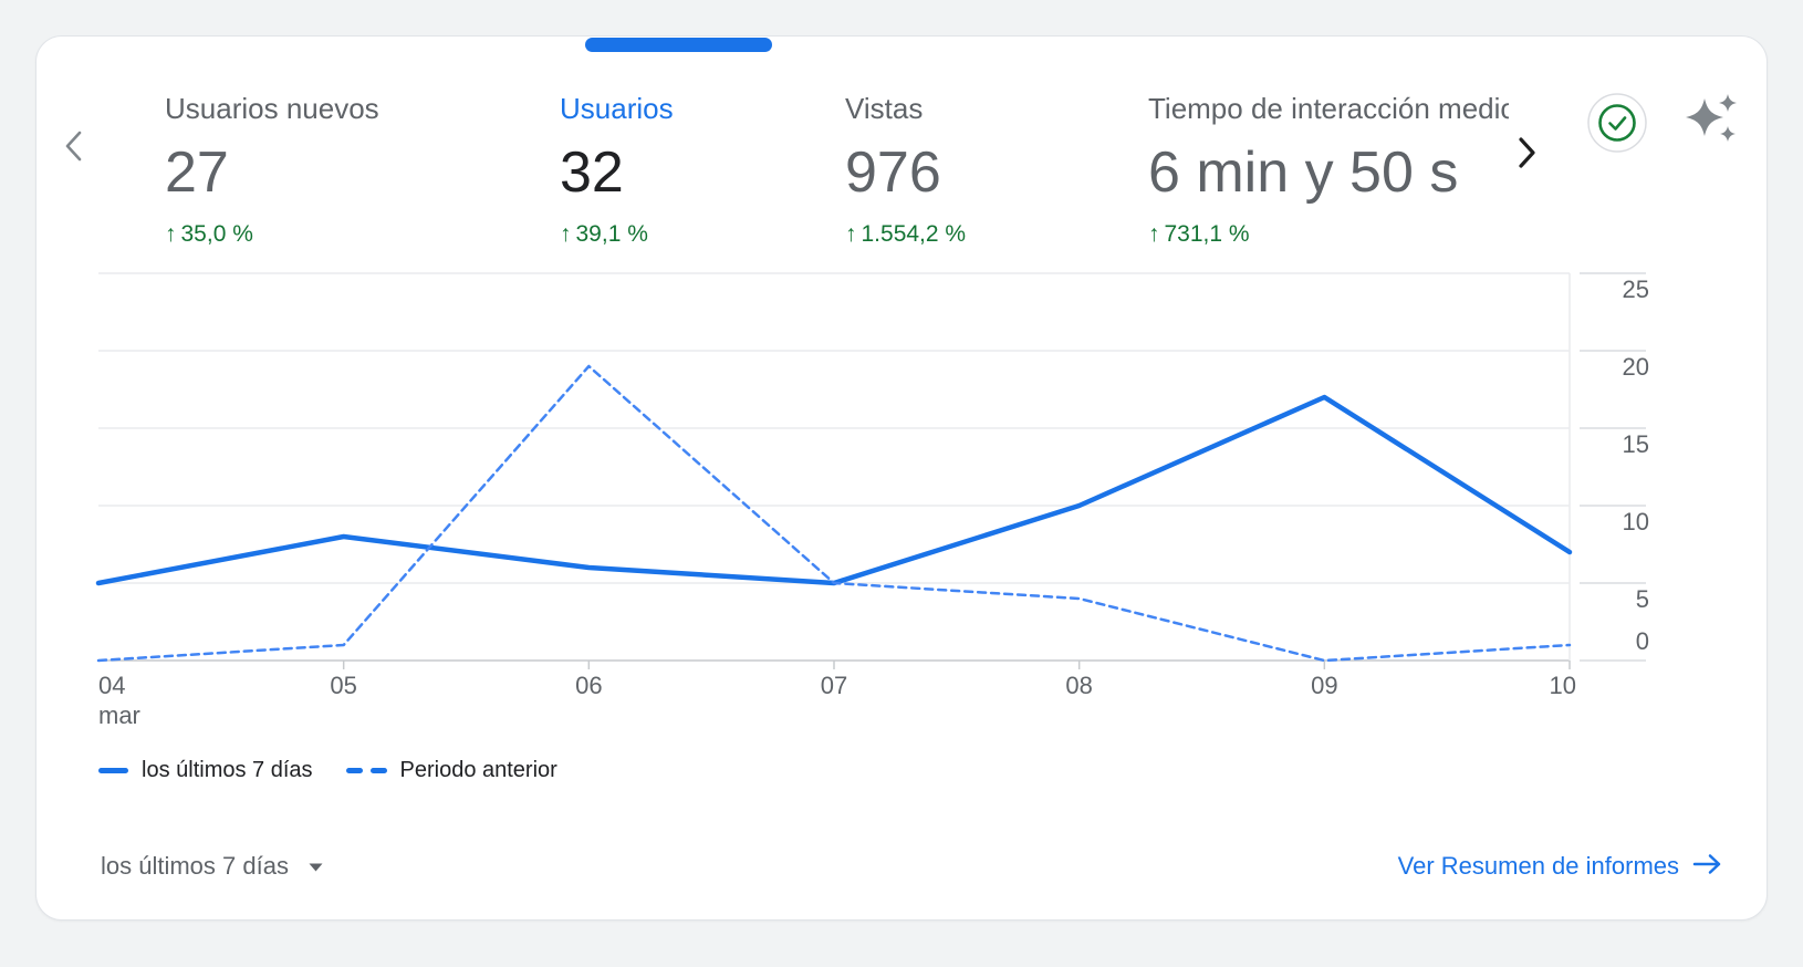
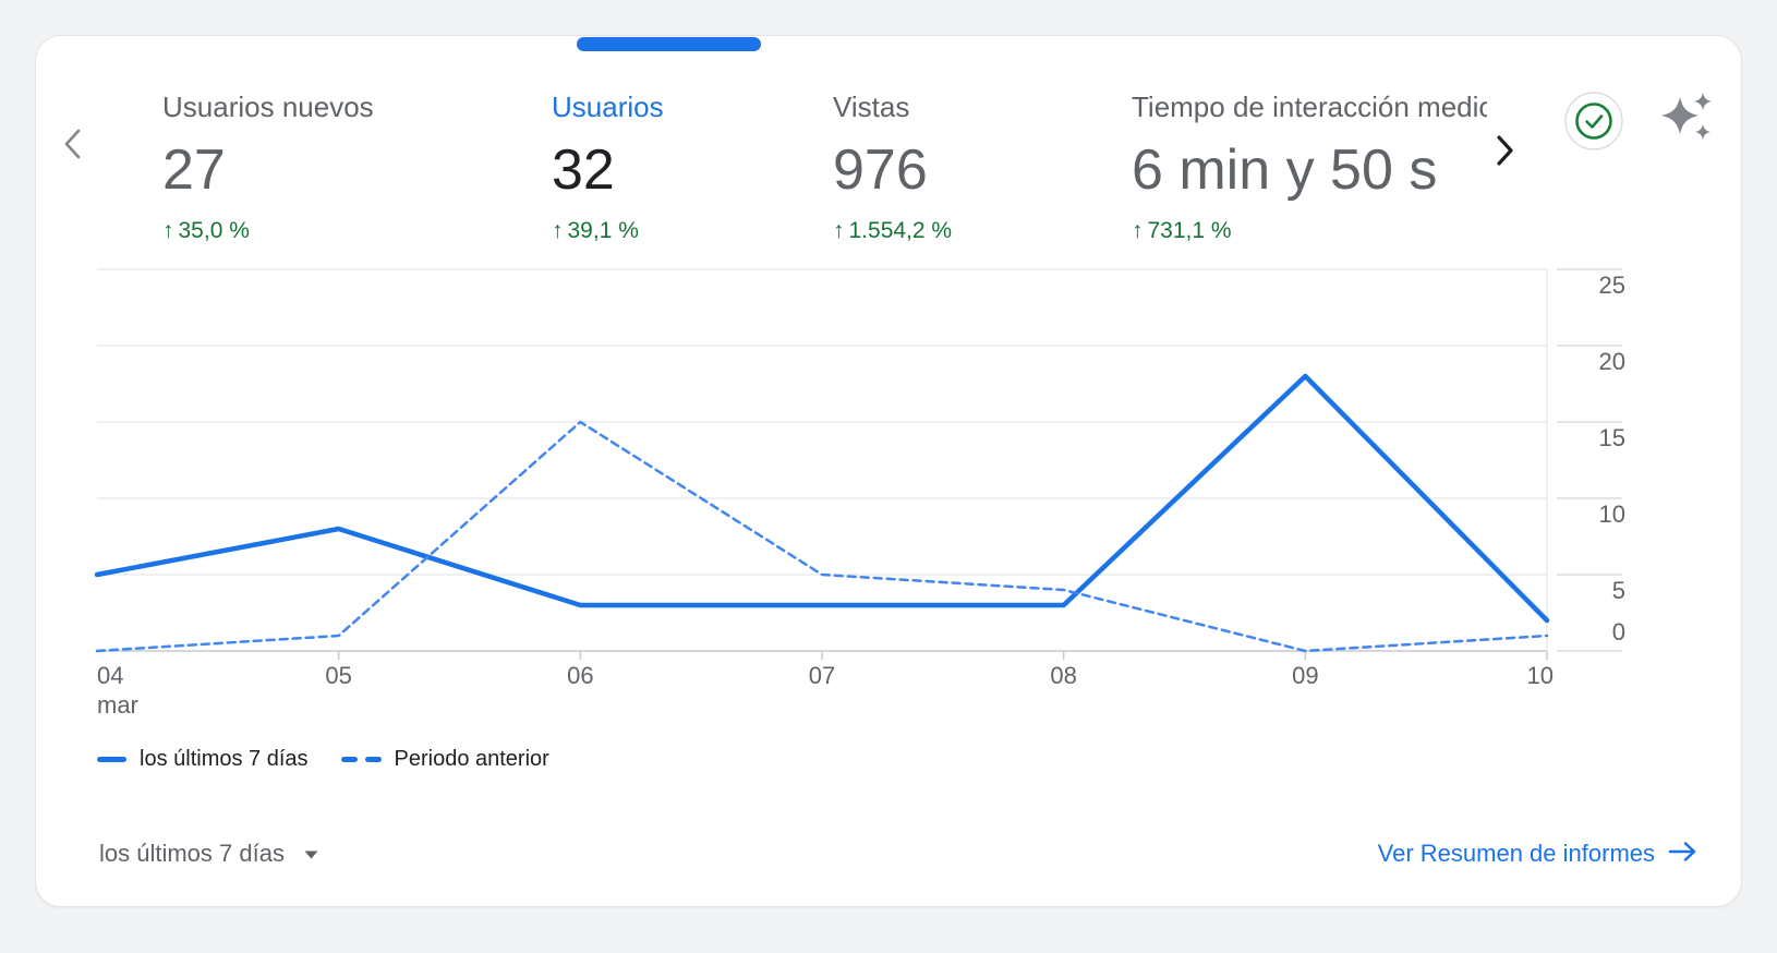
los últimos 7 días/06: 6 -> 3
Periodo anterior/06: 19 -> 15
los últimos 7 días/07: 5 -> 3
los últimos 7 días/08: 10 -> 3
los últimos 7 días/09: 17 -> 18
los últimos 7 días/10: 7 -> 2
